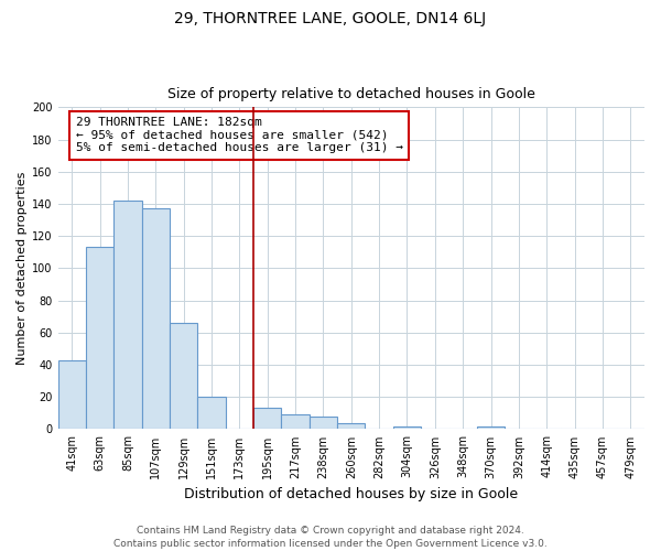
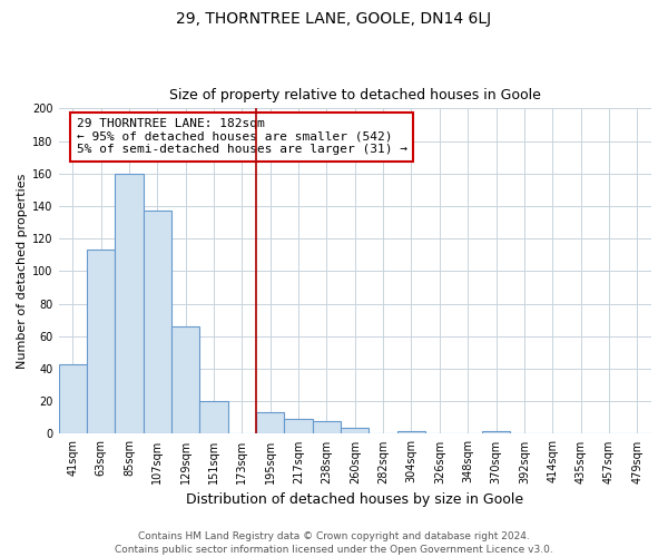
85sqm: 142 -> 160
